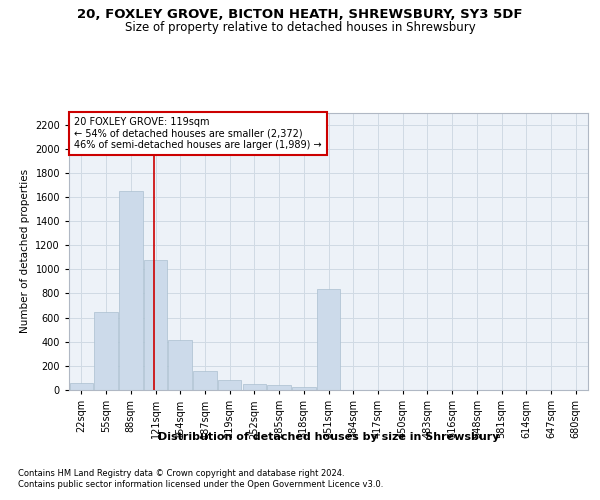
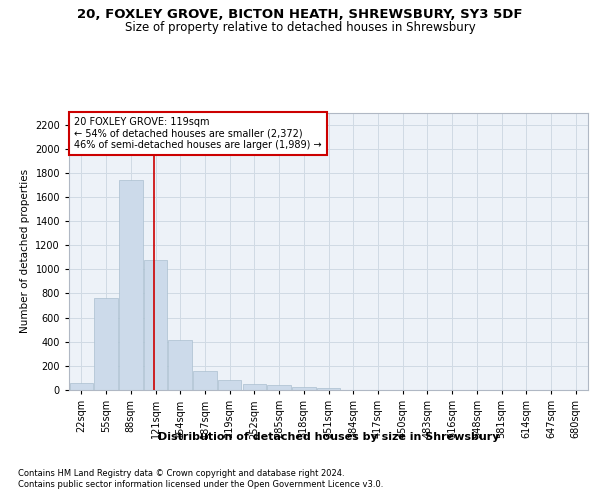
55sqm: 650 -> 760
88sqm: 1650 -> 1740
351sqm: 840 -> 20
